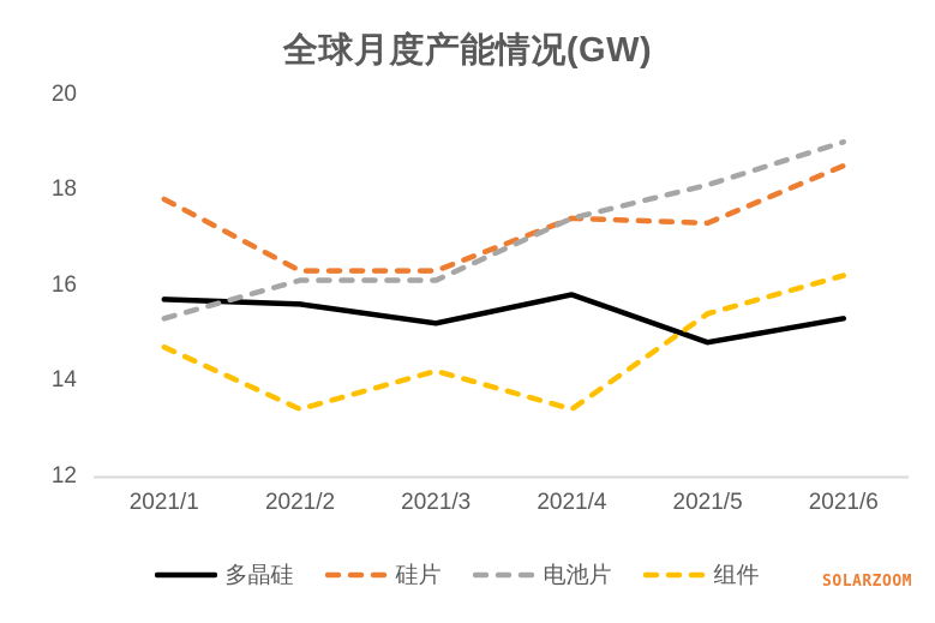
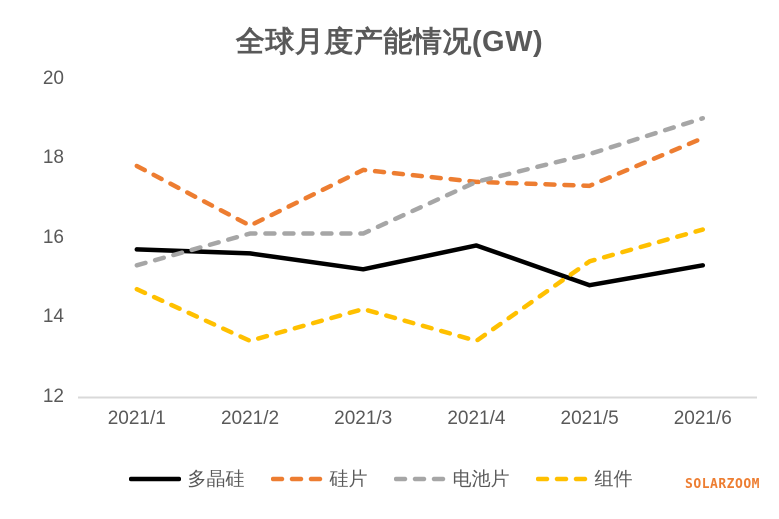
硅片/2021/3: 16.3 -> 17.7
